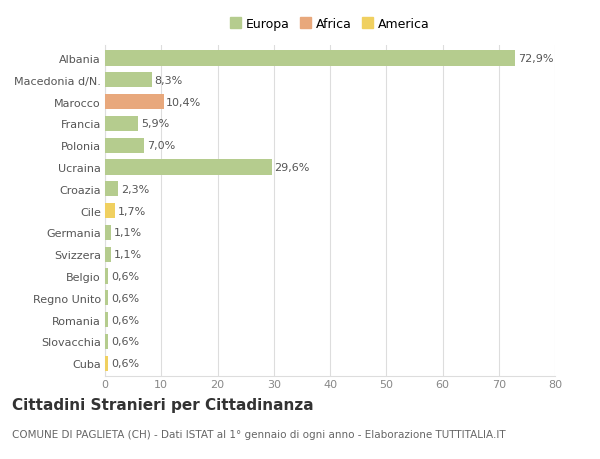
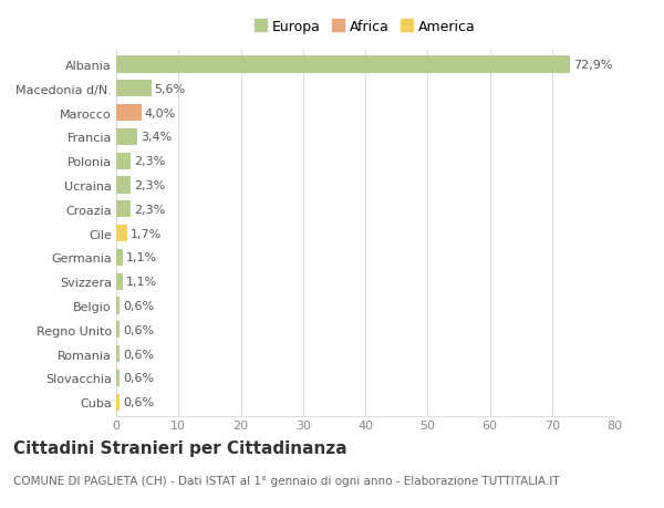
Macedonia d/N.: 8,3% -> 5,6%
Marocco: 10,4% -> 4,0%
Francia: 5,9% -> 3,4%
Polonia: 7,0% -> 2,3%
Ucraina: 29,6% -> 2,3%
